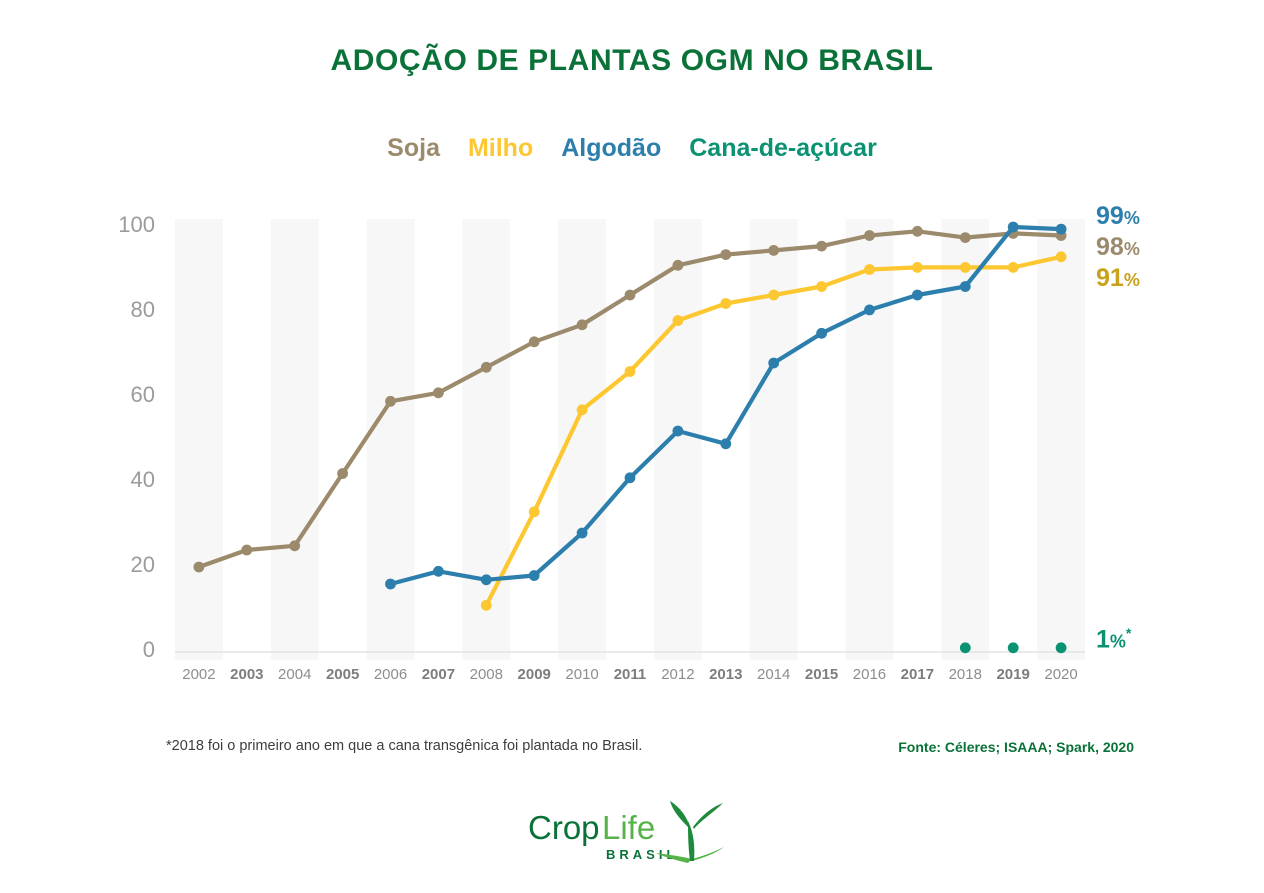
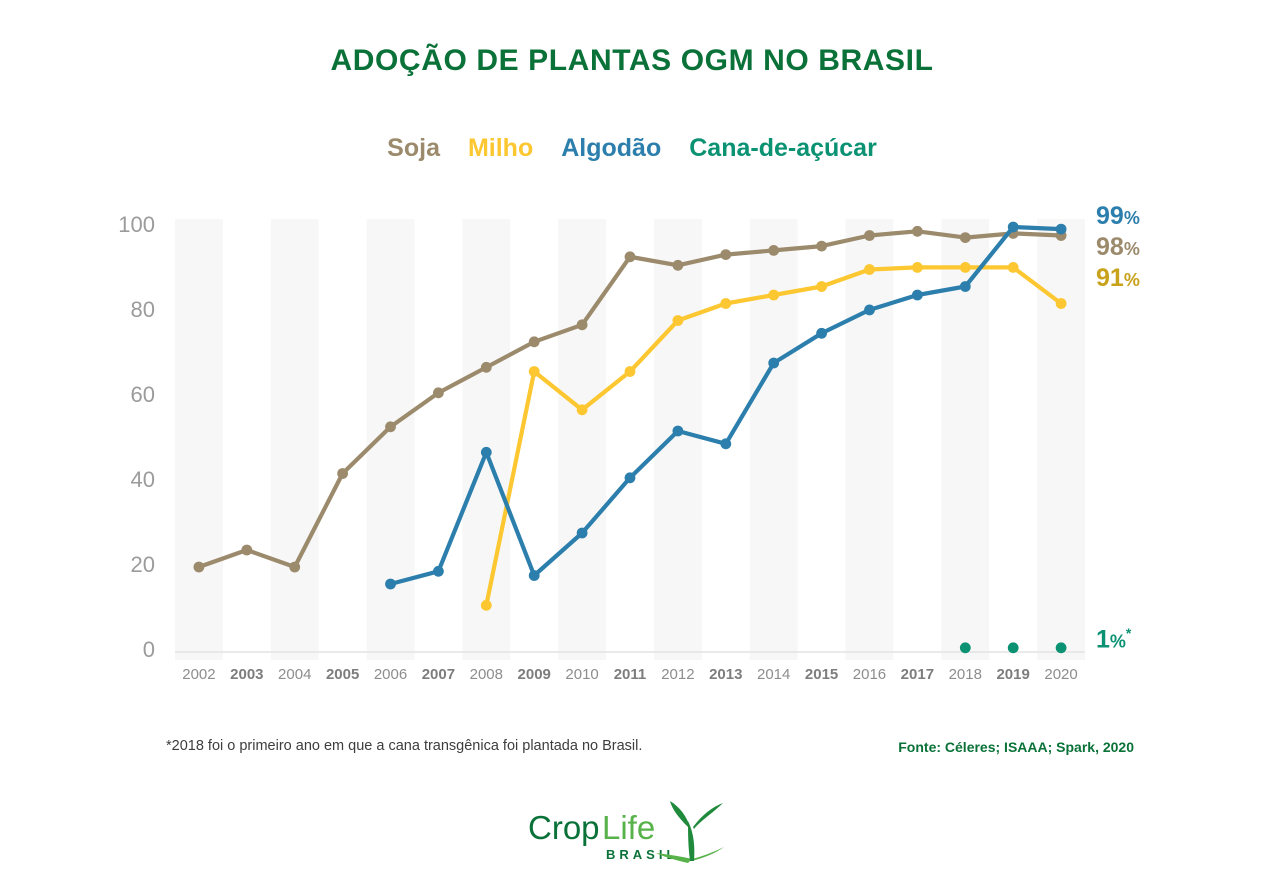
Soja/2004: 25 -> 20
Soja/2006: 59 -> 53
Algodão/2008: 17 -> 47
Milho/2009: 33 -> 66
Soja/2011: 84 -> 93
Milho/2020: 93 -> 82
